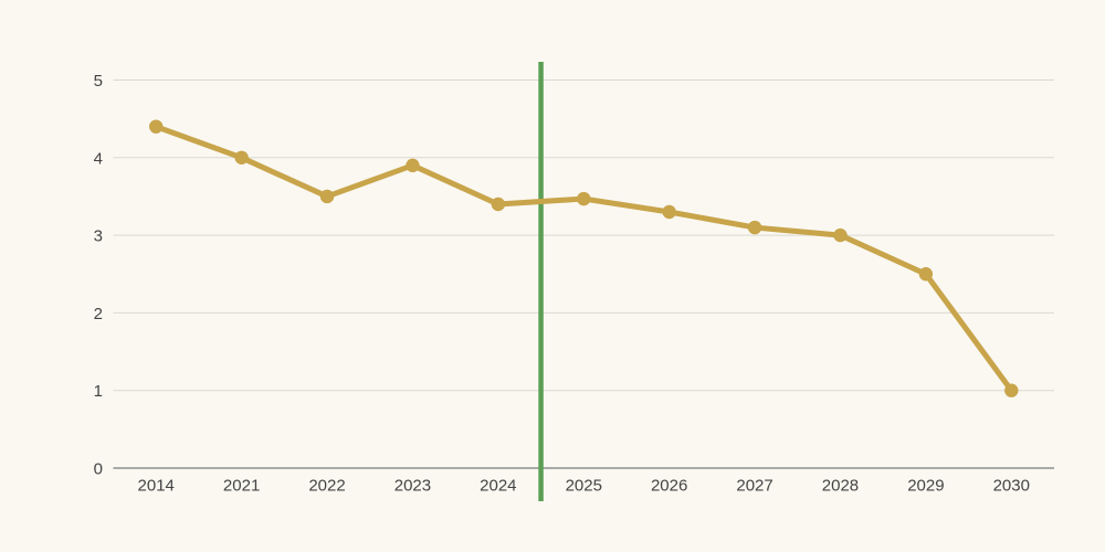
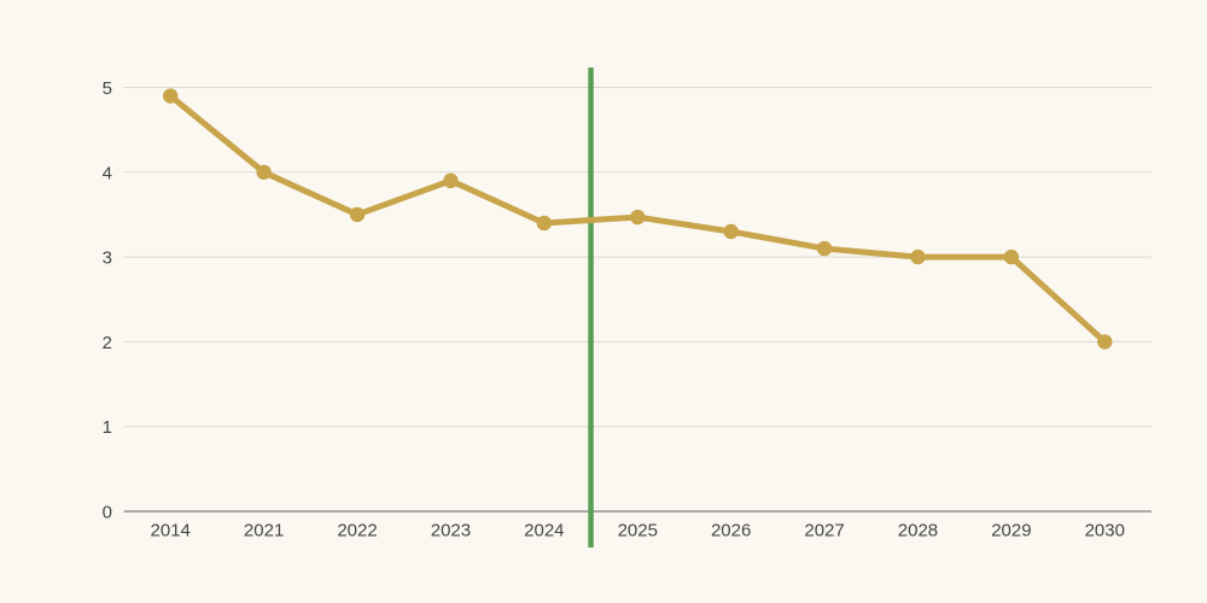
2014: 4.4 -> 4.9
2029: 2.5 -> 3.0
2030: 1.0 -> 2.0
